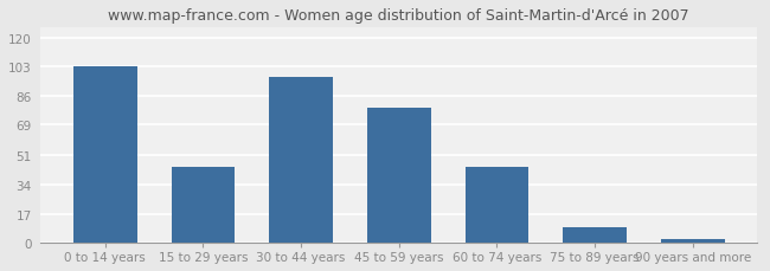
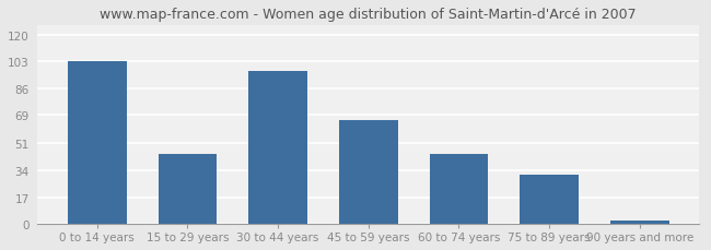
45 to 59 years: 79 -> 66
75 to 89 years: 9 -> 31
